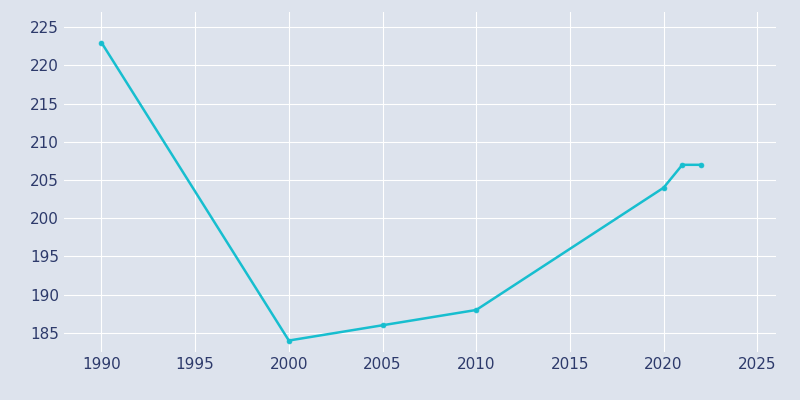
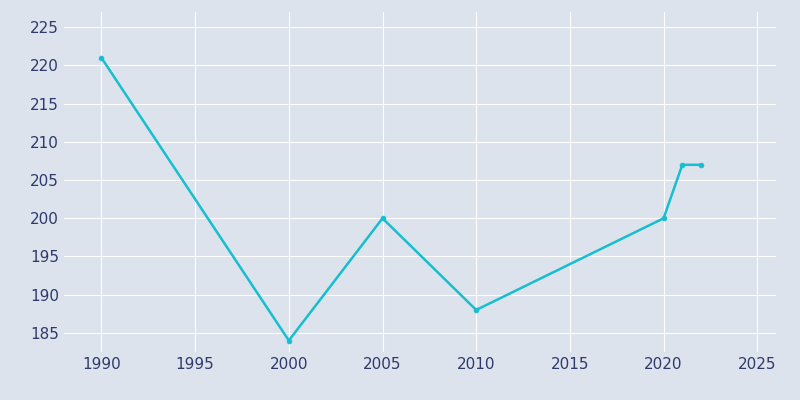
1990: 223 -> 221
2005: 186 -> 200
2020: 204 -> 200
